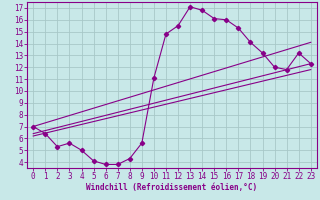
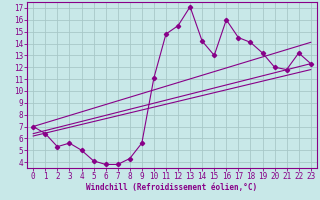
14: 16.8 -> 14.2
15: 16.1 -> 13.0
17: 15.3 -> 14.5
